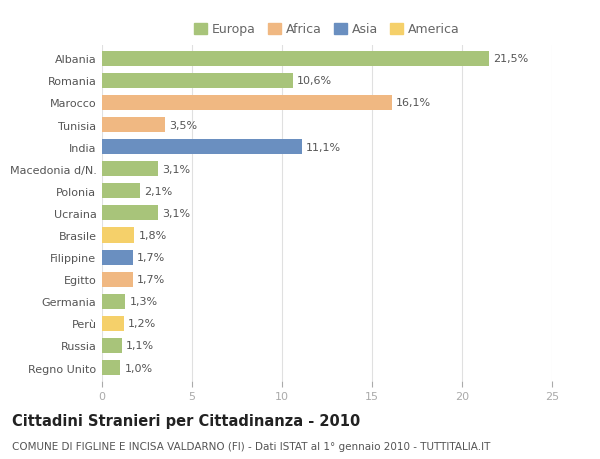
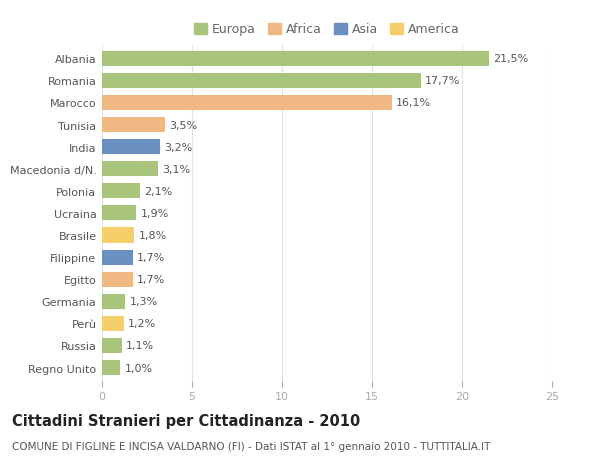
Romania: 10,6% -> 17,7%
India: 11,1% -> 3,2%
Ucraina: 3,1% -> 1,9%
